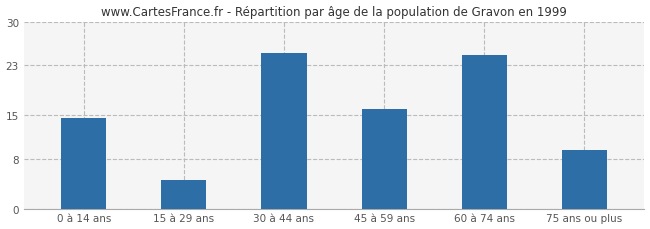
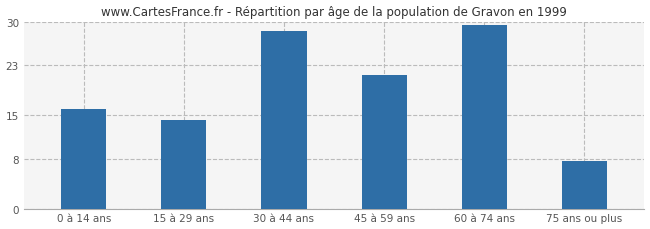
0 à 14 ans: 14.6 -> 16.0
15 à 29 ans: 4.6 -> 14.2
30 à 44 ans: 25.0 -> 28.5
45 à 59 ans: 16.0 -> 21.5
60 à 74 ans: 24.6 -> 29.5
75 ans ou plus: 9.4 -> 7.7
